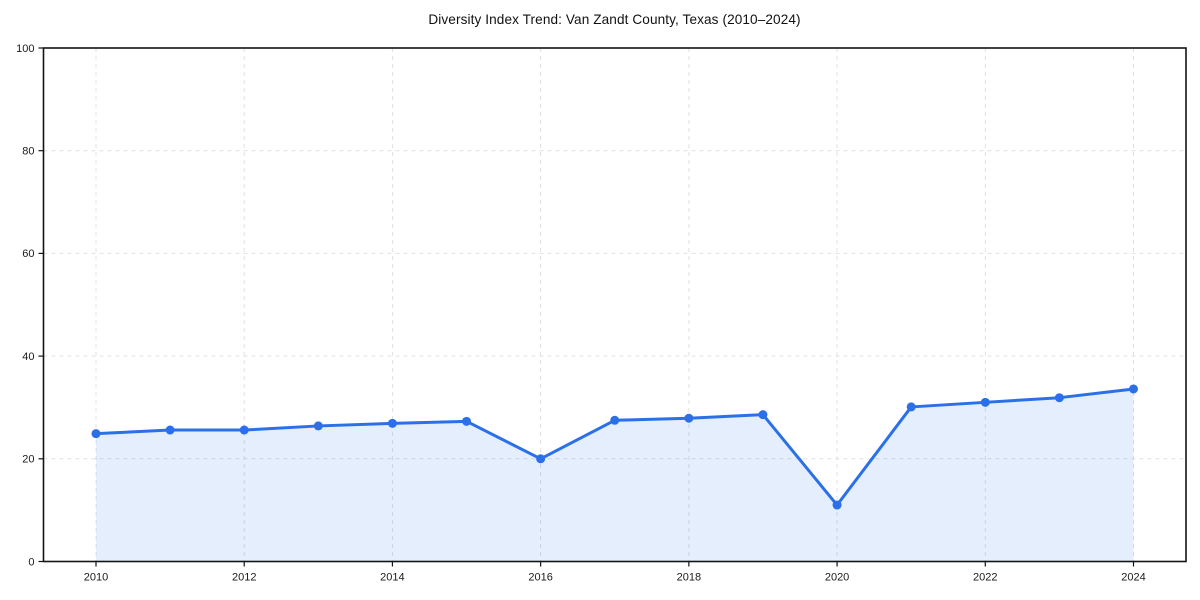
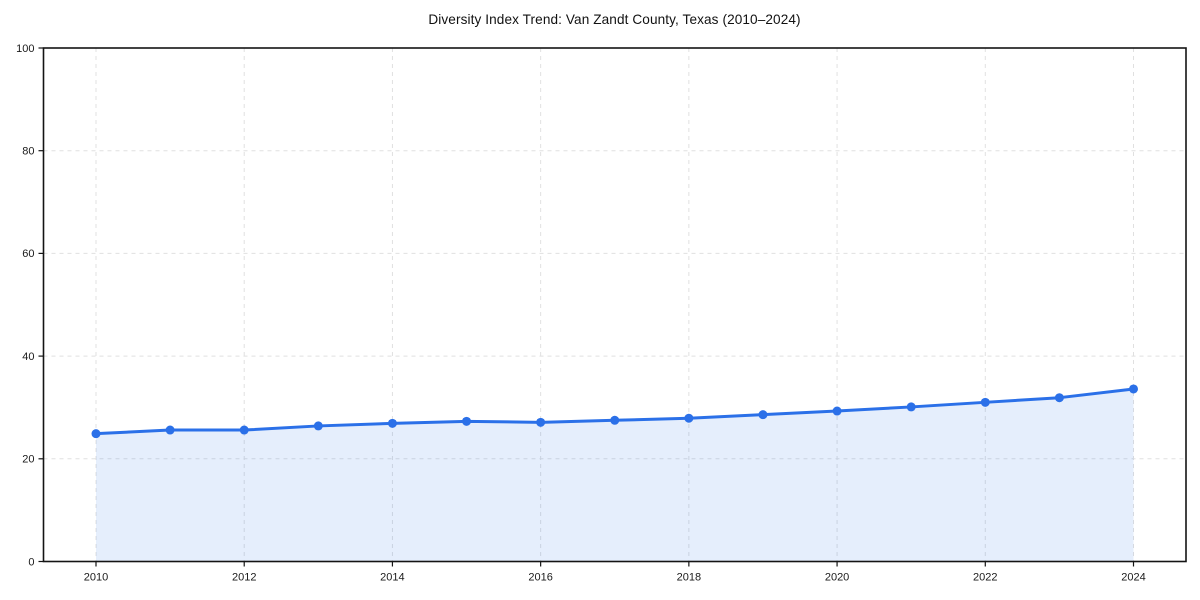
2016: 20 -> 27
2020: 11 -> 29
